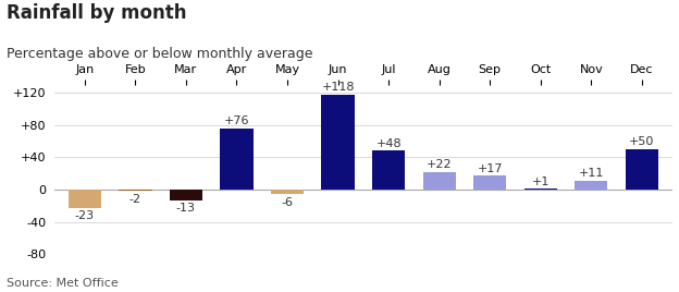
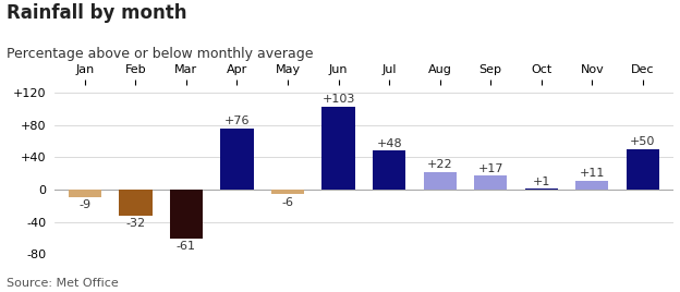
Jan: -23 -> -9
Feb: -2 -> -32
Mar: -13 -> -61
Jun: +118 -> +103
